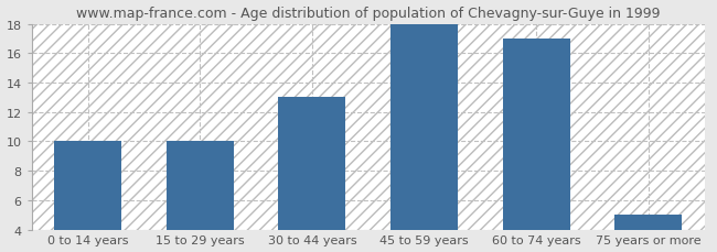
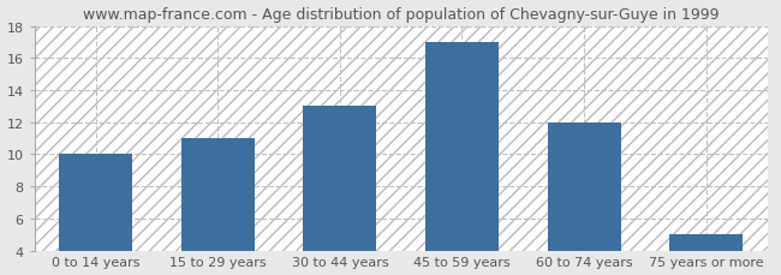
15 to 29 years: 10 -> 11
45 to 59 years: 18 -> 17
60 to 74 years: 17 -> 12
